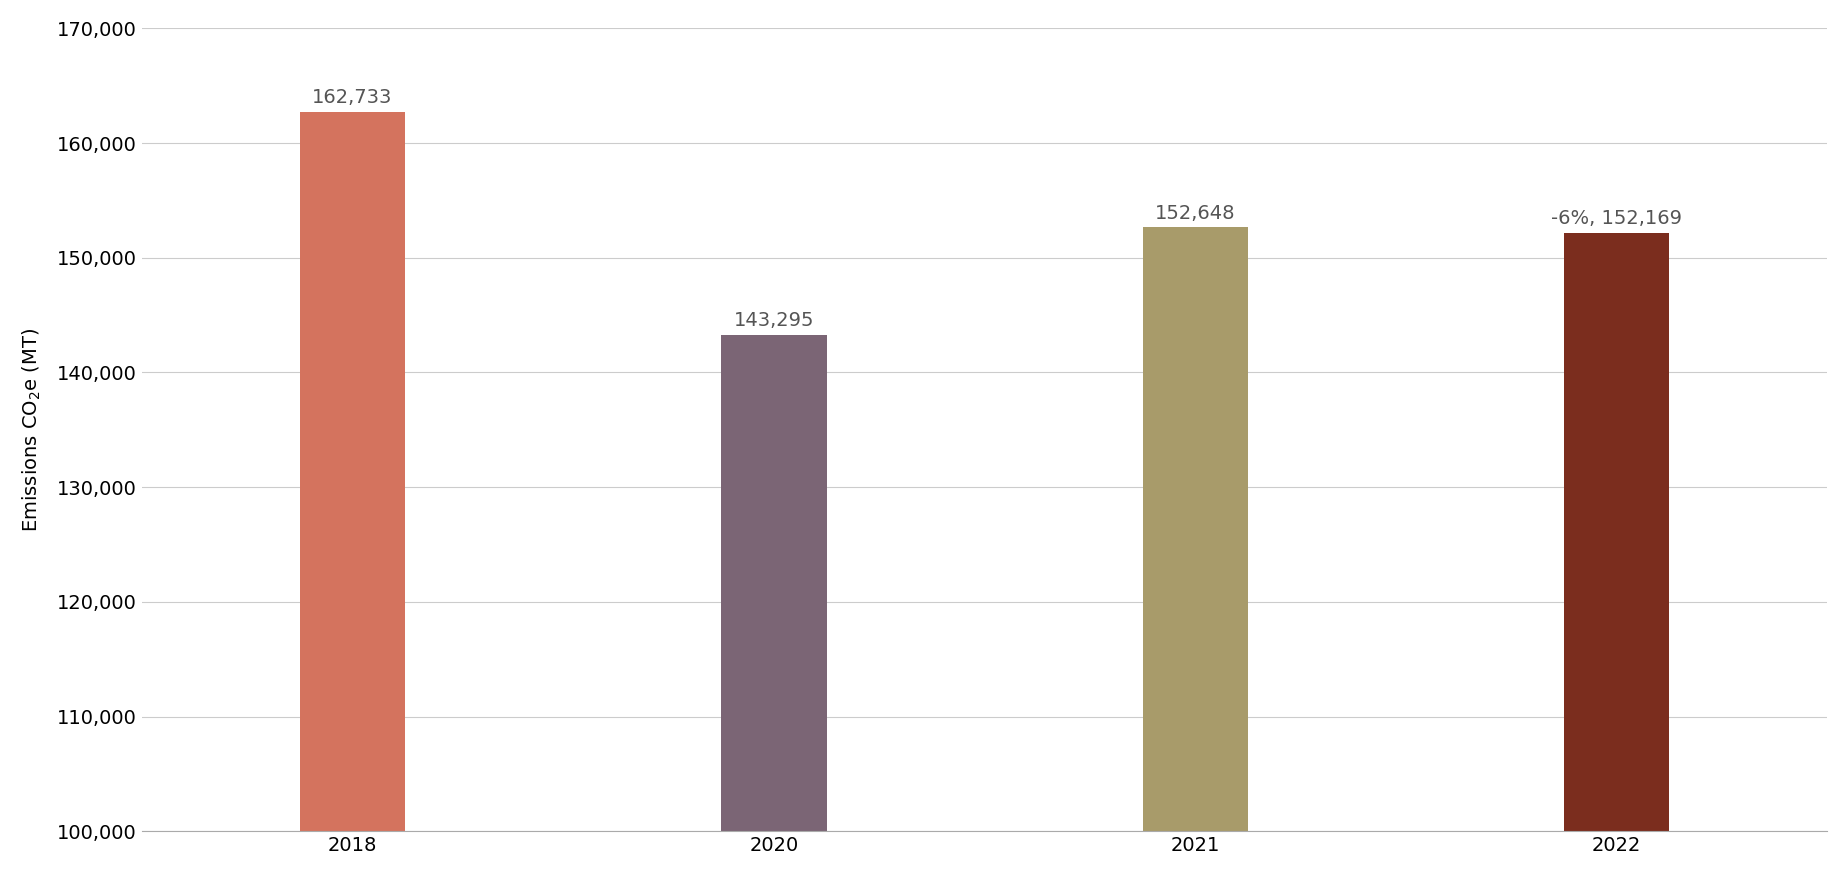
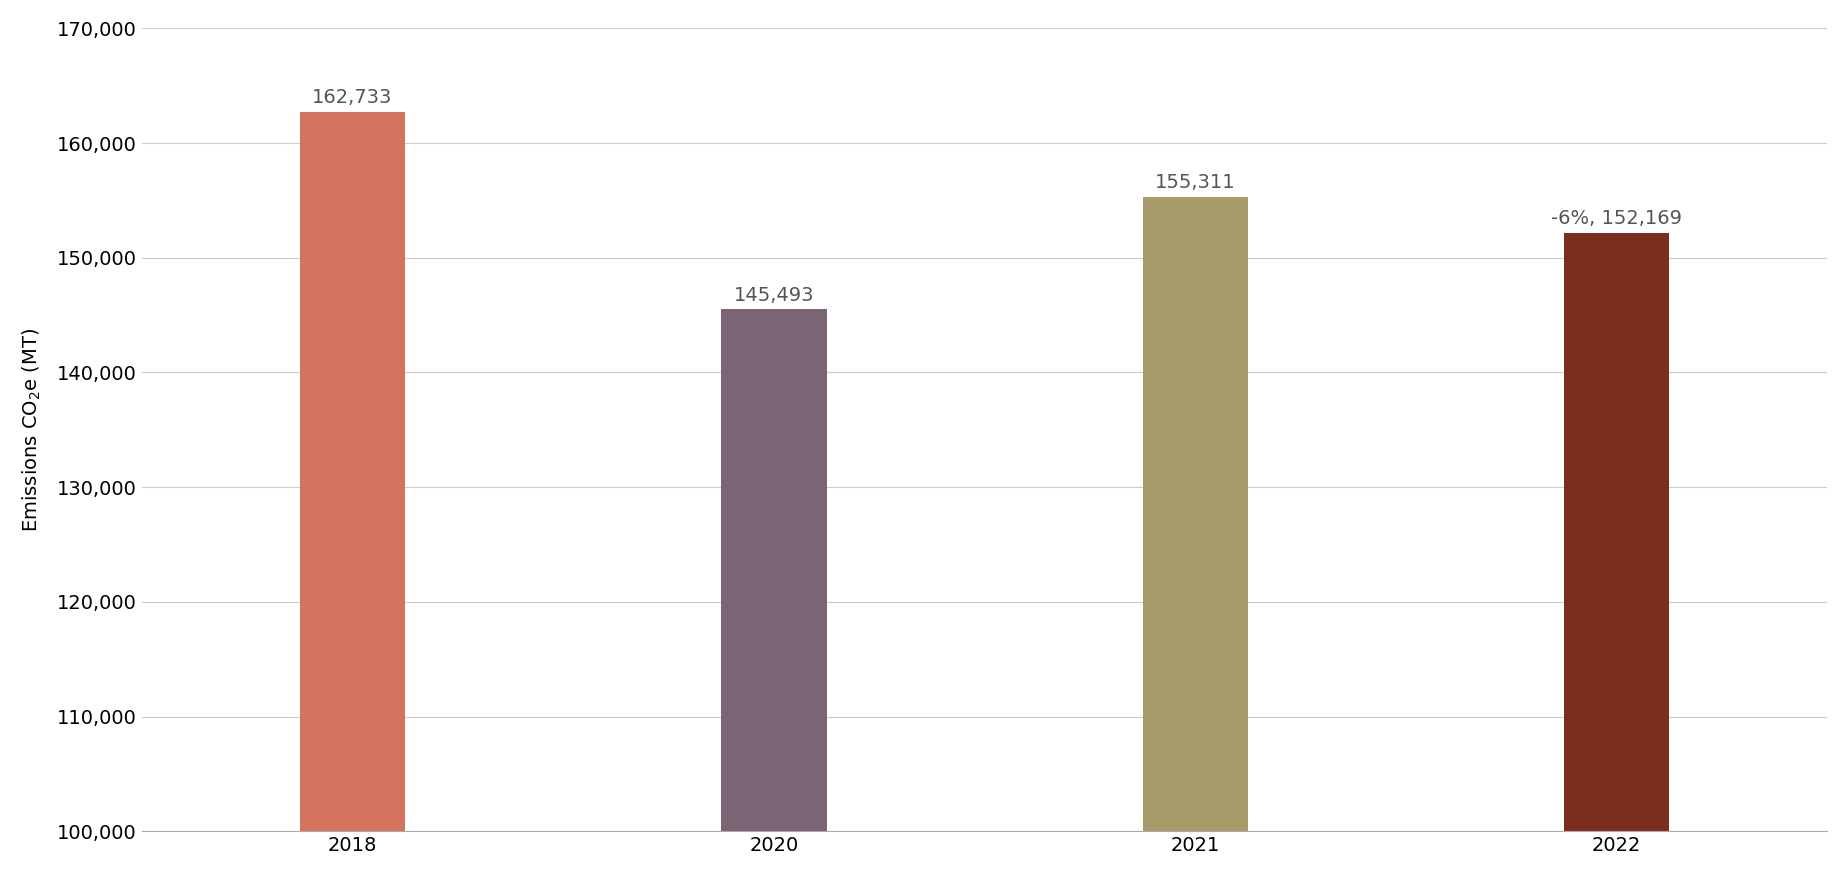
2020: 143,295 -> 145,493
2021: 152,648 -> 155,311
